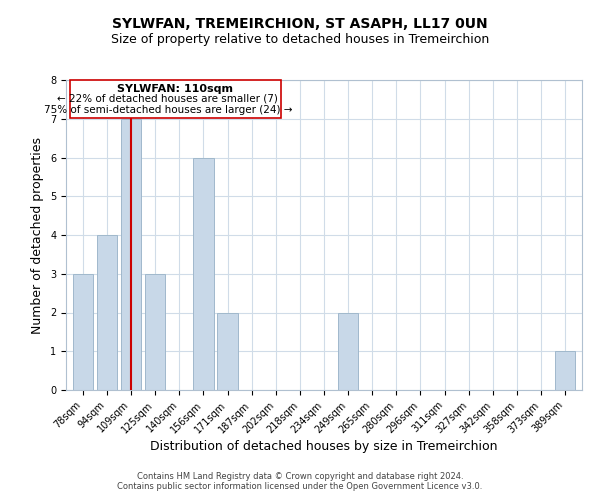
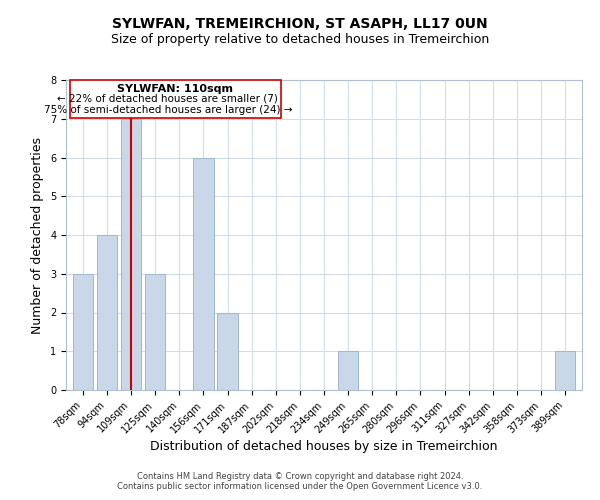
249sqm: 2 -> 1
